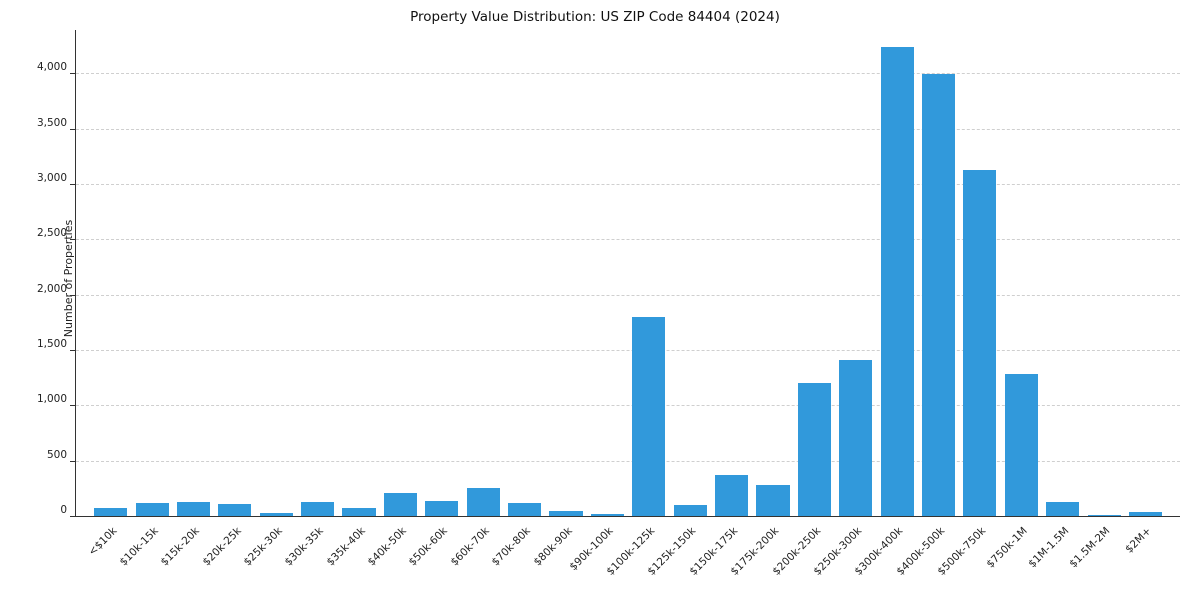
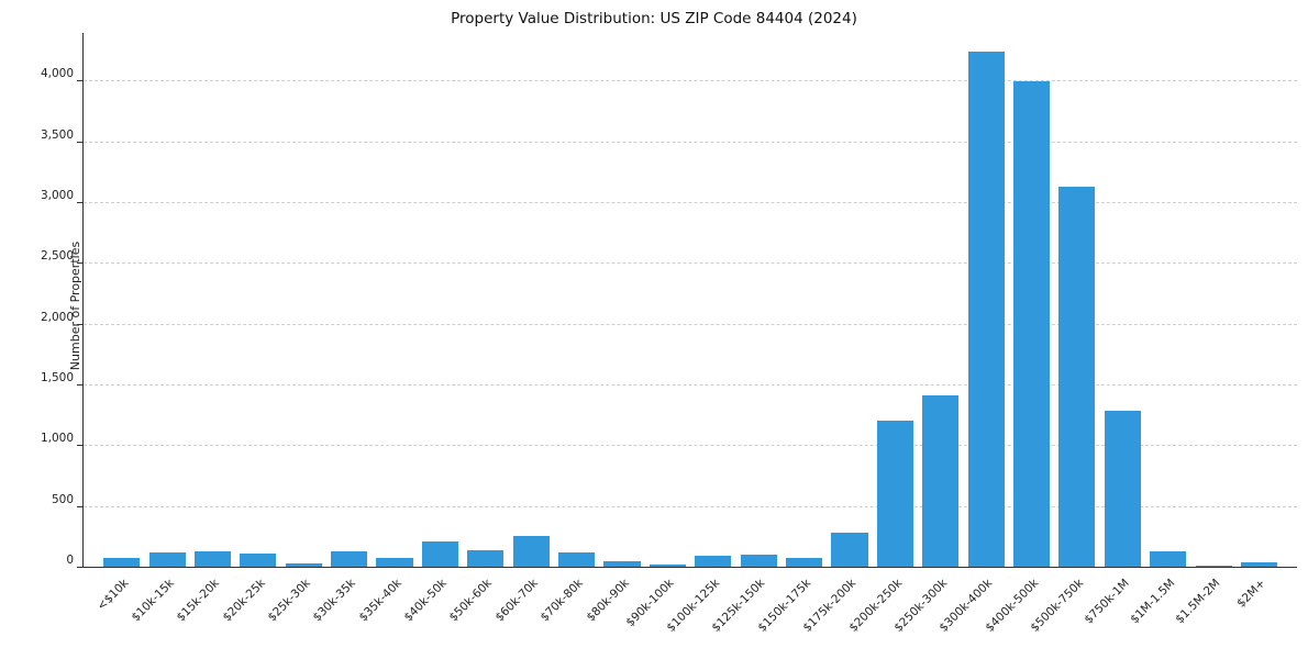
$100k-125k: 1800 -> 90
$150k-175k: 370 -> 70
